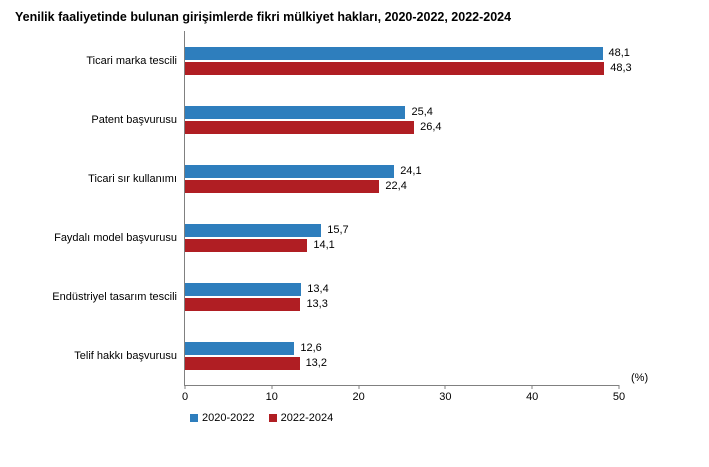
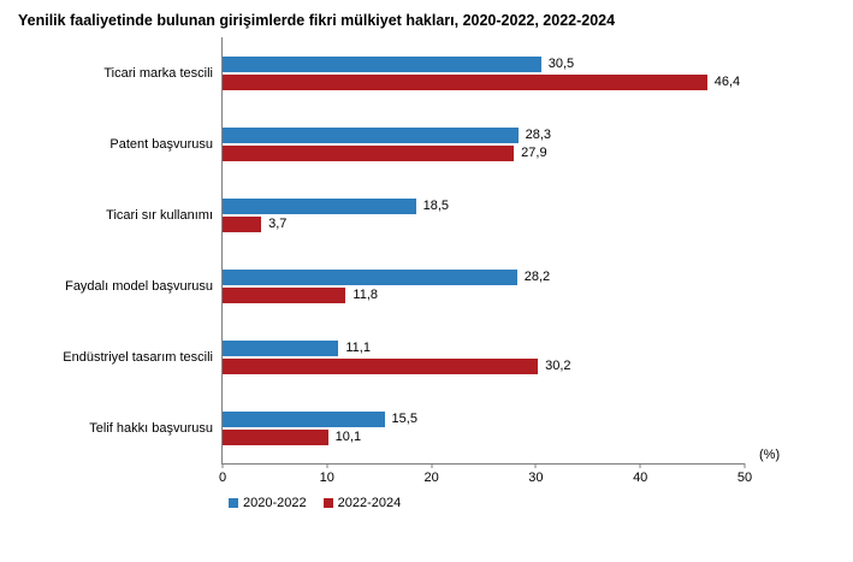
2020-2022/Ticari marka tescili: 48,1 -> 30,5
2022-2024/Ticari marka tescili: 48,3 -> 46,4
2020-2022/Patent başvurusu: 25,4 -> 28,3
2022-2024/Patent başvurusu: 26,4 -> 27,9
2020-2022/Ticari sır kullanımı: 24,1 -> 18,5
2022-2024/Ticari sır kullanımı: 22,4 -> 3,7
2020-2022/Faydalı model başvurusu: 15,7 -> 28,2
2022-2024/Faydalı model başvurusu: 14,1 -> 11,8
2020-2022/Endüstriyel tasarım tescili: 13,4 -> 11,1
2022-2024/Endüstriyel tasarım tescili: 13,3 -> 30,2
2020-2022/Telif hakkı başvurusu: 12,6 -> 15,5
2022-2024/Telif hakkı başvurusu: 13,2 -> 10,1
